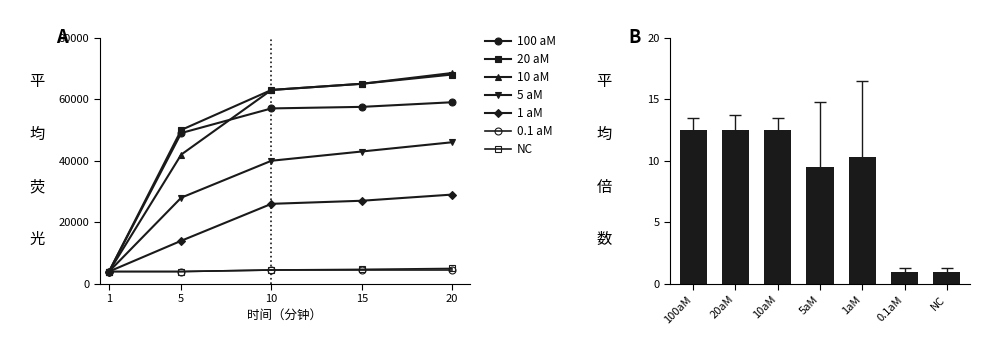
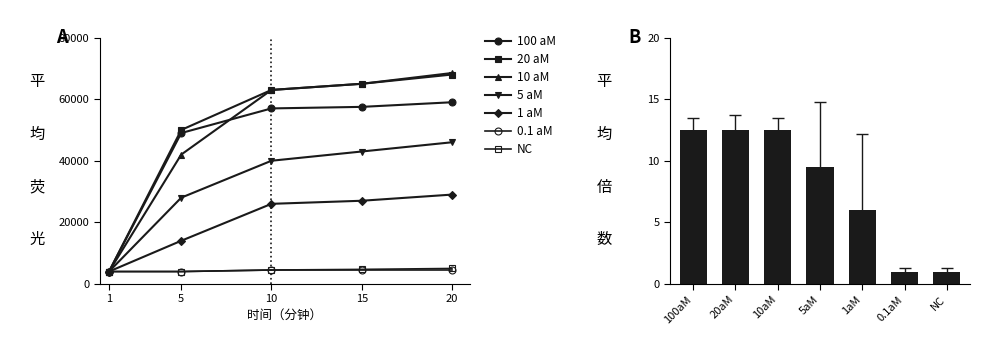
1aM: 10.3 -> 6.0
